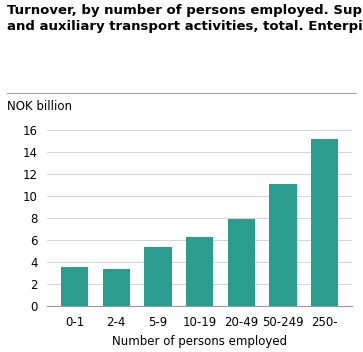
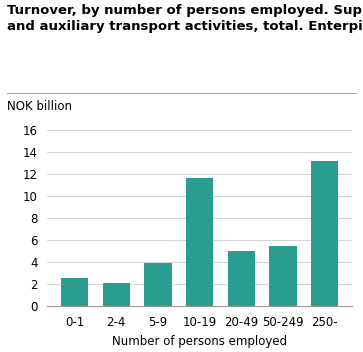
0-1: 3.6 -> 2.6
2-4: 3.4 -> 2.1
5-9: 5.4 -> 3.9
10-19: 6.3 -> 11.7
20-49: 7.9 -> 5.0
50-249: 11.1 -> 5.5
250-: 15.2 -> 13.2
